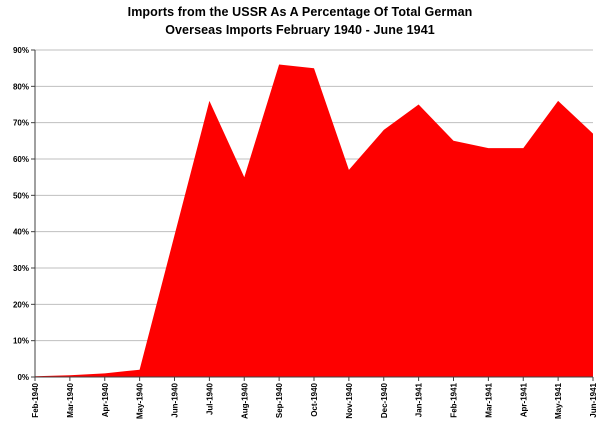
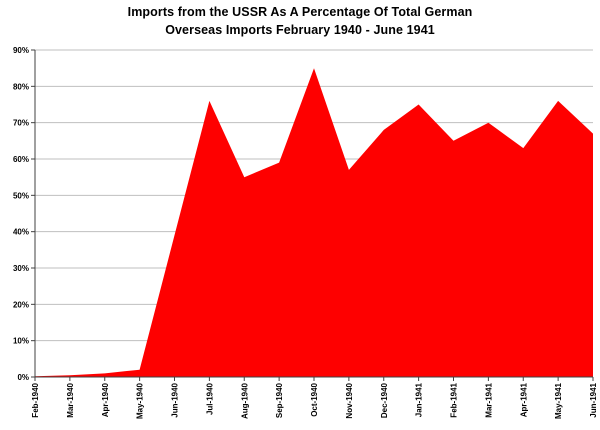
Sep-1940: 86% -> 59%
Mar-1941: 63% -> 70%
